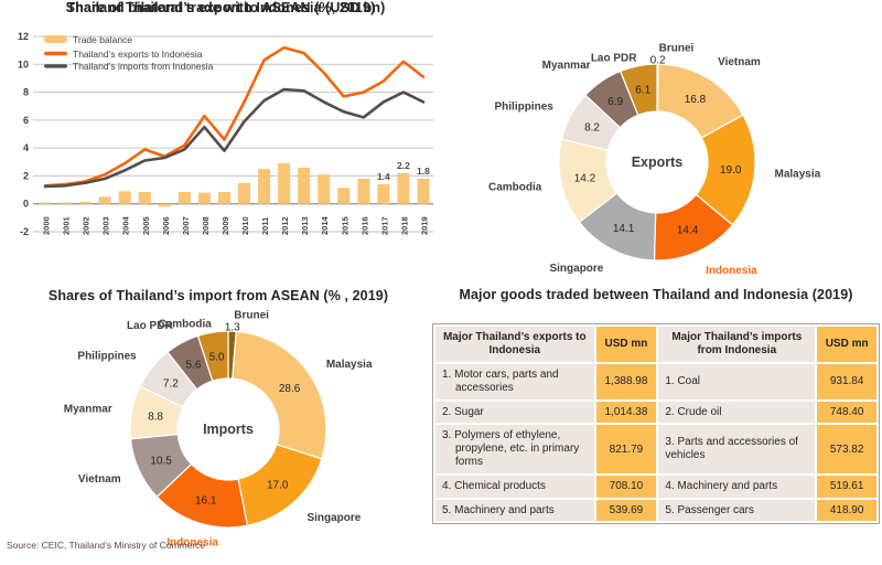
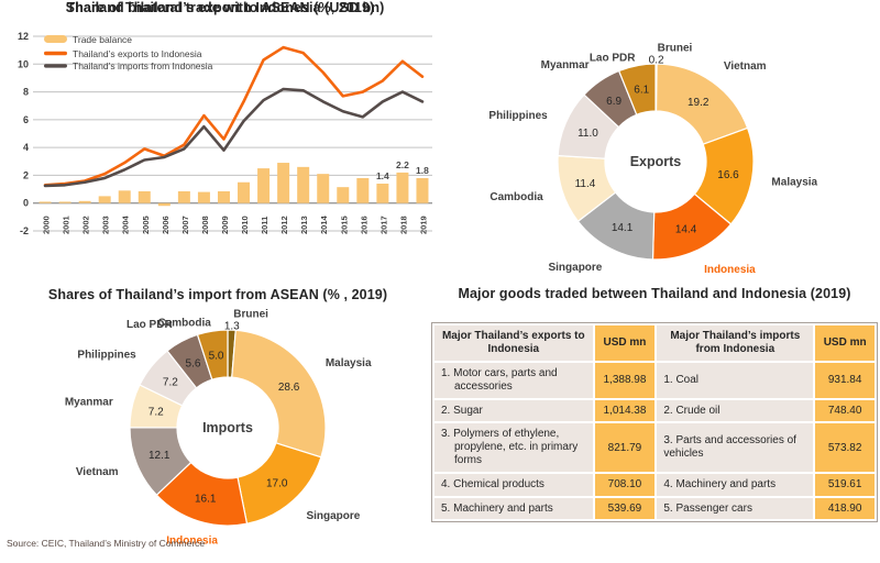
Share of Thailand’s export to ASEAN (%, 2019)/Vietnam: 16.8 -> 19.2
Share of Thailand’s export to ASEAN (%, 2019)/Malaysia: 19.0 -> 16.6
Share of Thailand’s export to ASEAN (%, 2019)/Cambodia: 14.2 -> 11.4
Share of Thailand’s export to ASEAN (%, 2019)/Philippines: 8.2 -> 11.0
Shares of Thailand’s import from ASEAN (% , 2019)/Vietnam: 10.5 -> 12.1
Shares of Thailand’s import from ASEAN (% , 2019)/Myanmar: 8.8 -> 7.2
